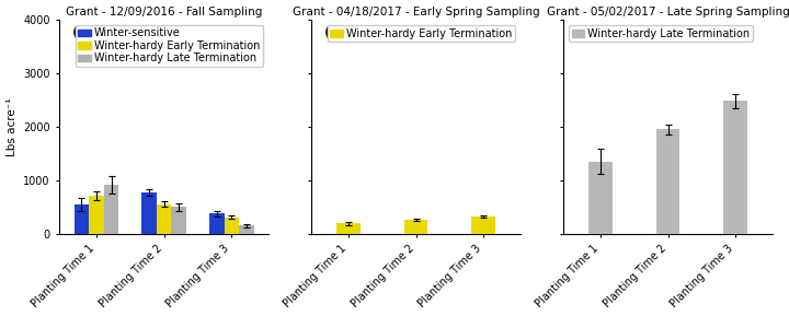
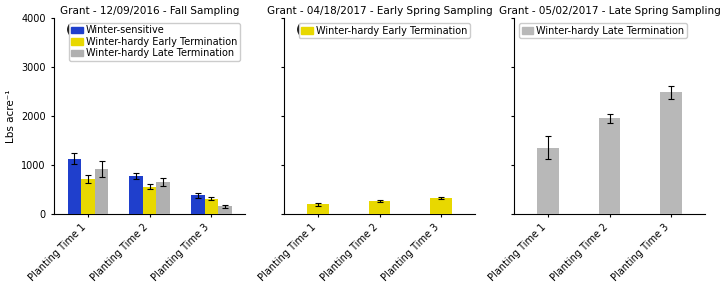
Grant - 12/09/2016 - Fall Sampling/Winter-sensitive/Planting Time 1: 550 -> 1130
Grant - 12/09/2016 - Fall Sampling/Winter-hardy Late Termination/Planting Time 2: 500 -> 660
